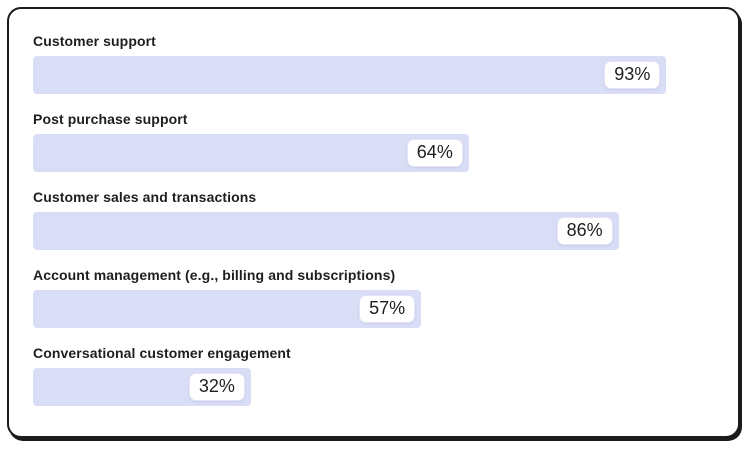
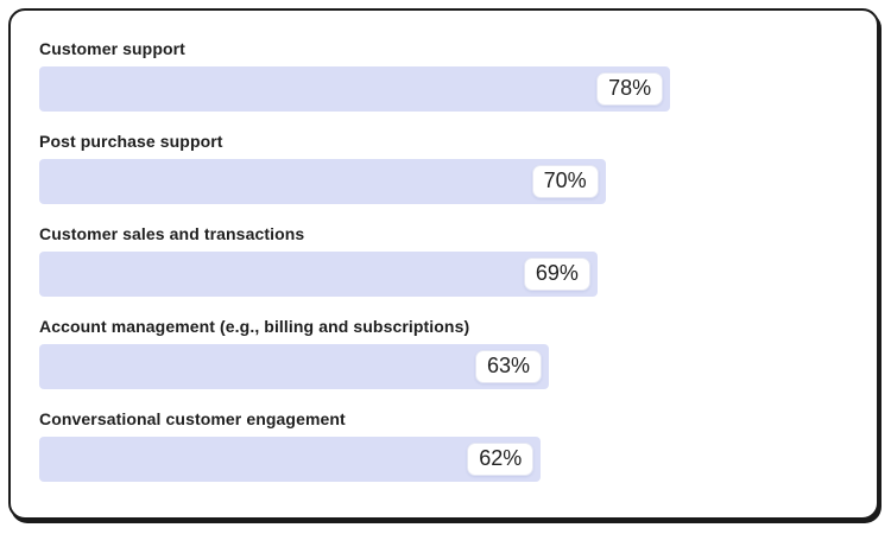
Customer support: 93% -> 78%
Post purchase support: 64% -> 70%
Customer sales and transactions: 86% -> 69%
Account management (e.g., billing and subscriptions): 57% -> 63%
Conversational customer engagement: 32% -> 62%
